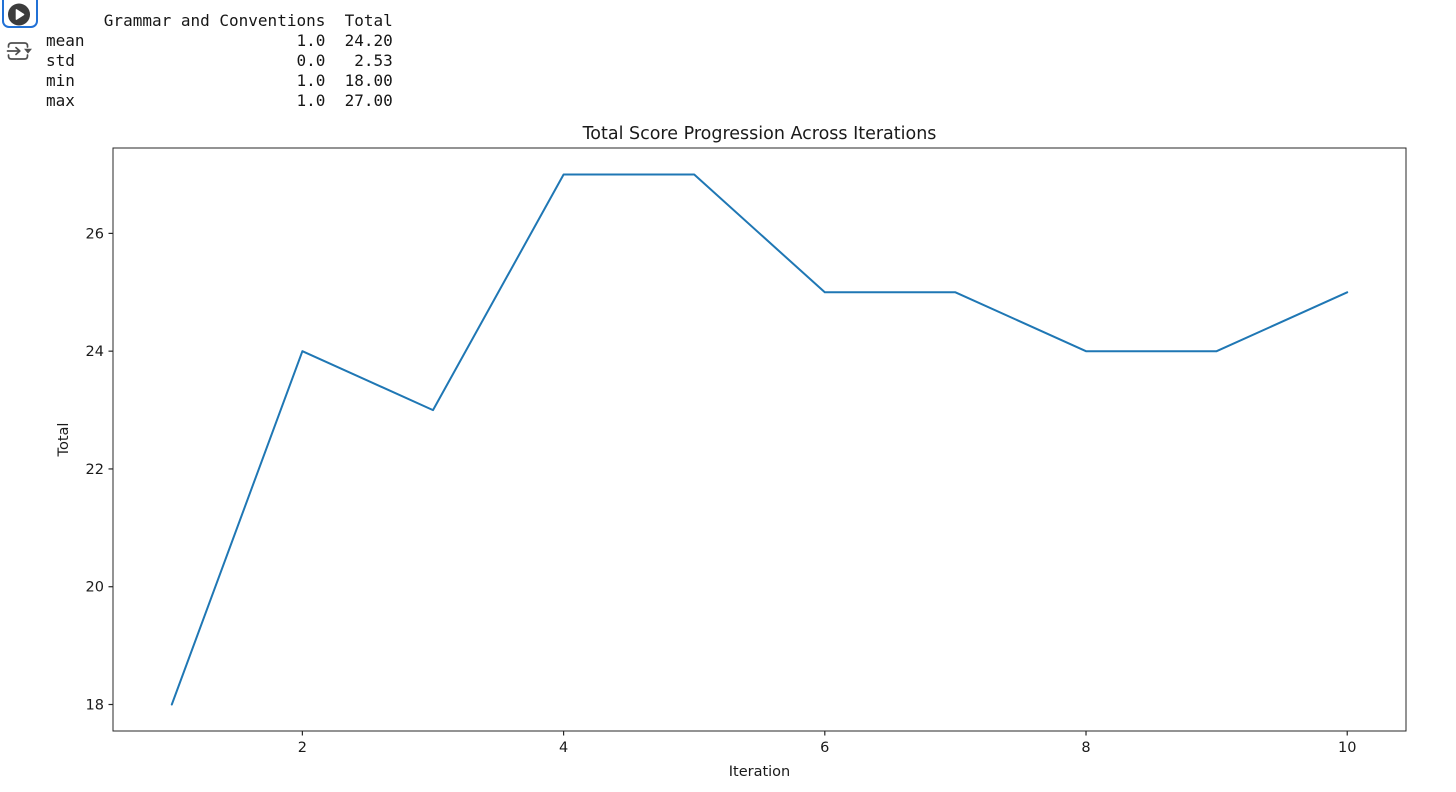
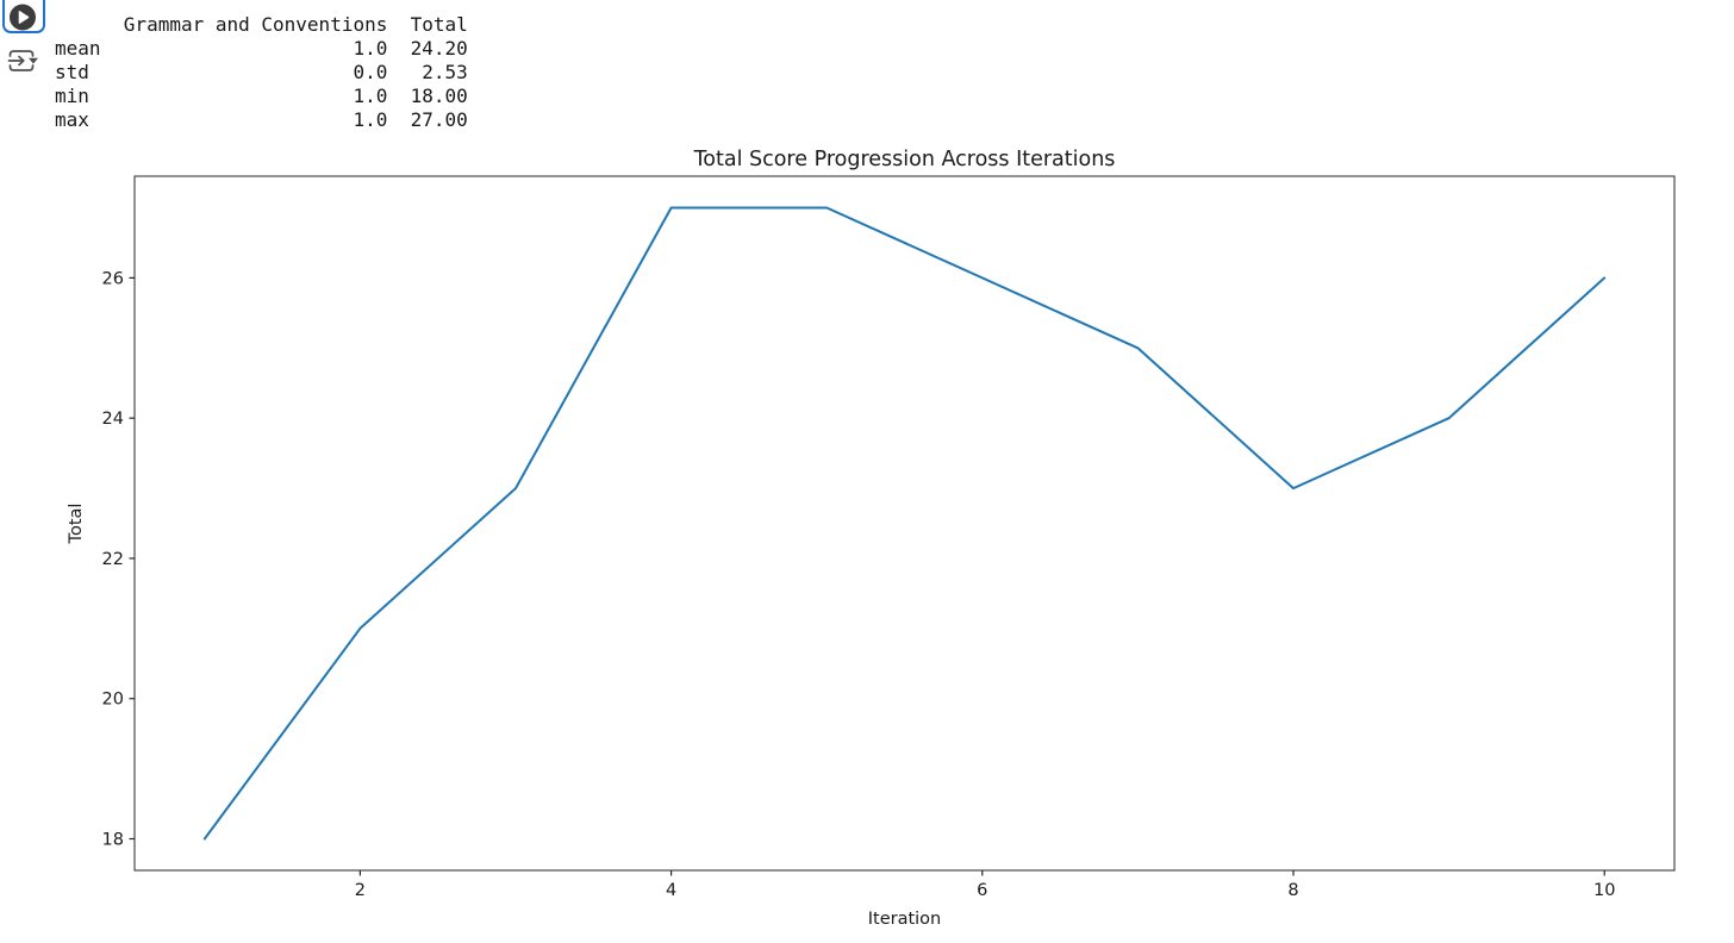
2: 24 -> 21
6: 25 -> 26
8: 24 -> 23
10: 25 -> 26
